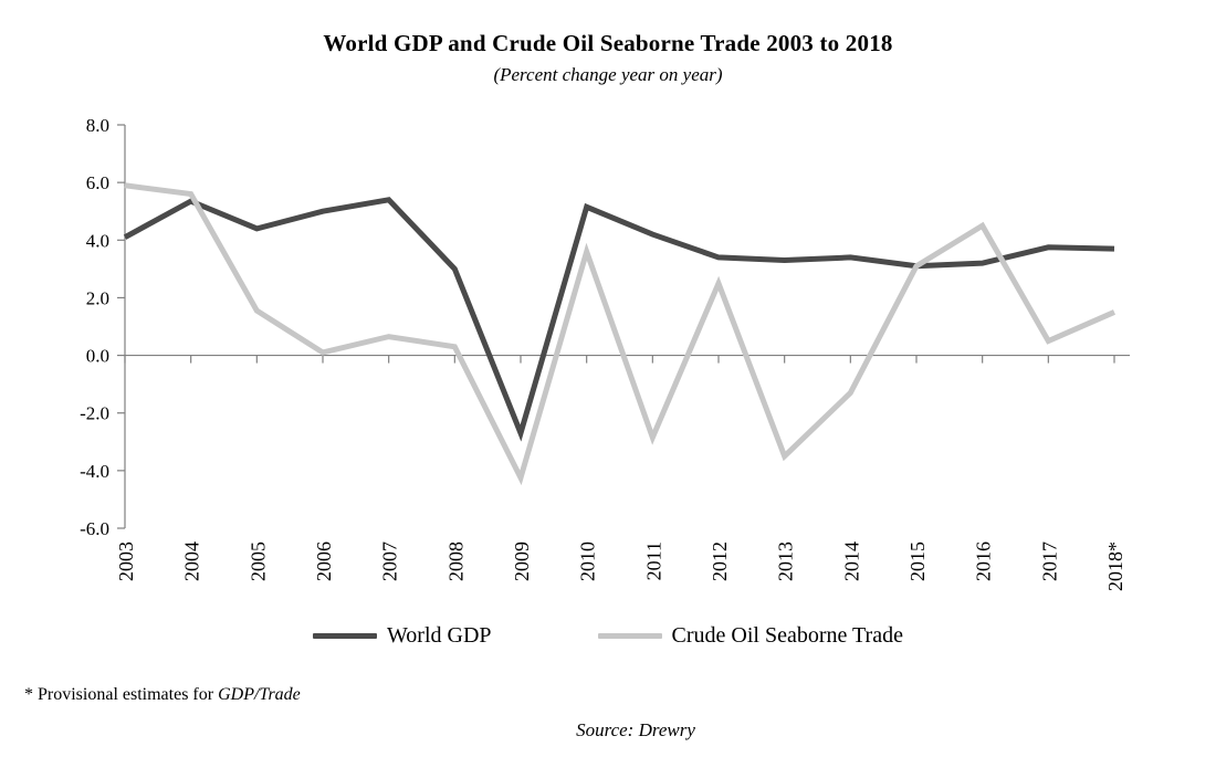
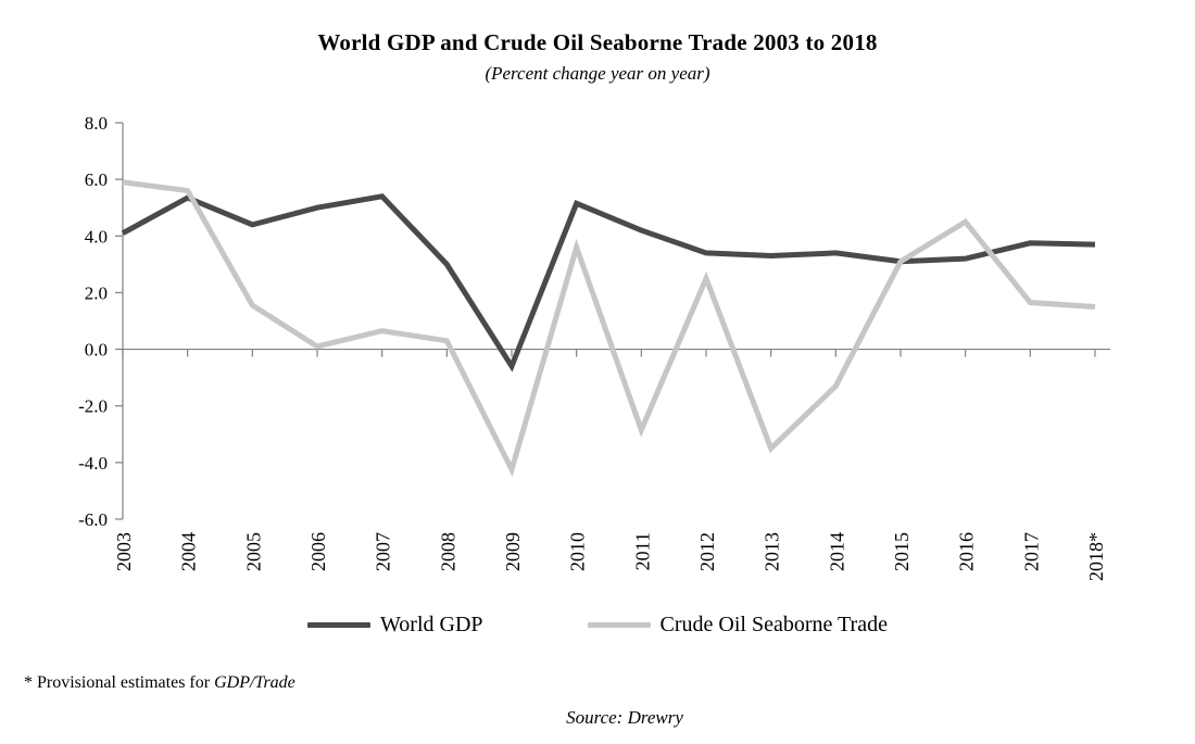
World GDP/2009: -2.7 -> -0.6
Crude Oil Seaborne Trade/2017: 0.5 -> 1.6
